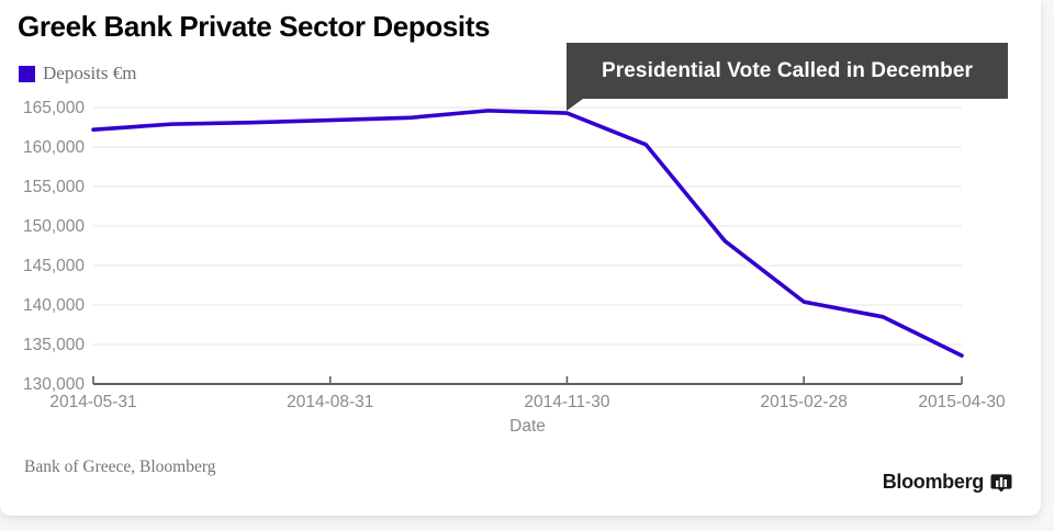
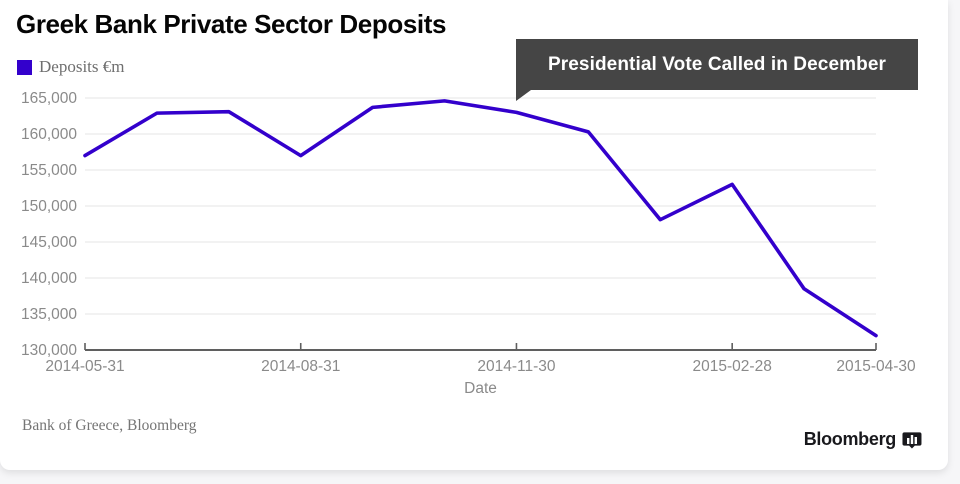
2014-05-31: 162000 -> 157000
2014-08-31: 163000 -> 157000
2014-11-30: 164000 -> 163000
2015-02-28: 140000 -> 153000
2015-04-30: 134000 -> 132000
